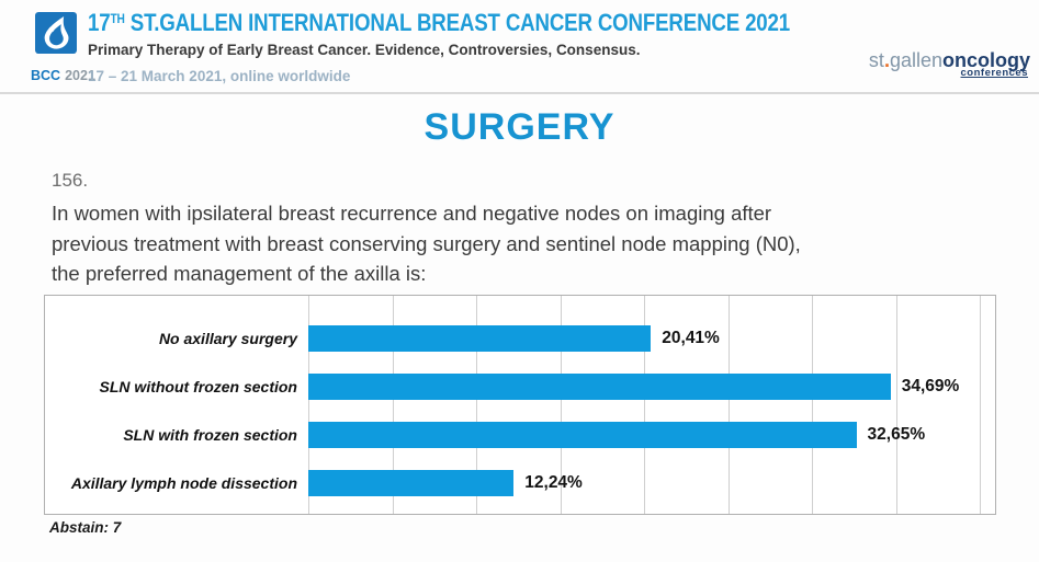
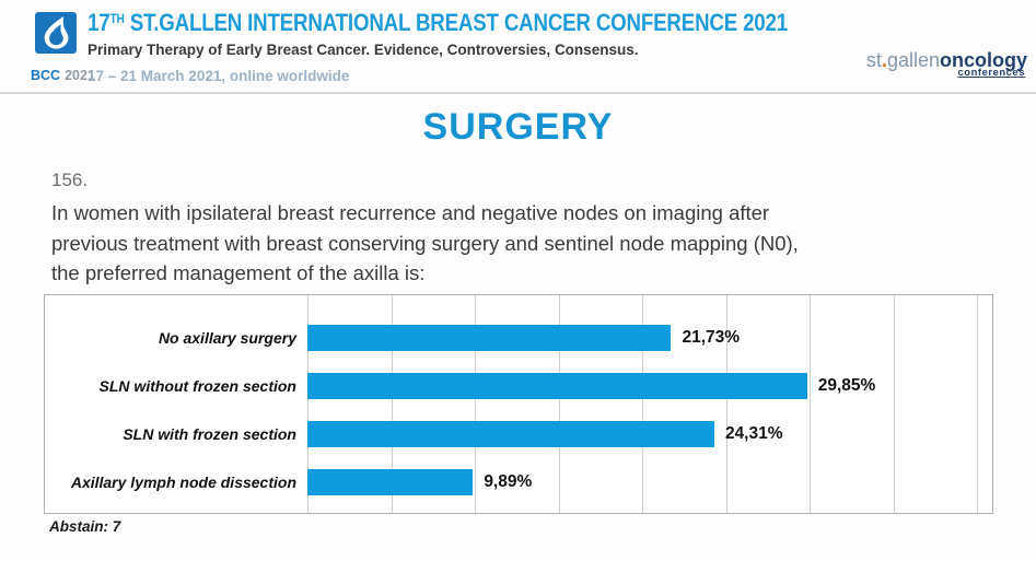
No axillary surgery: 20,41% -> 21,73%
SLN without frozen section: 34,69% -> 29,85%
SLN with frozen section: 32,65% -> 24,31%
Axillary lymph node dissection: 12,24% -> 9,89%
